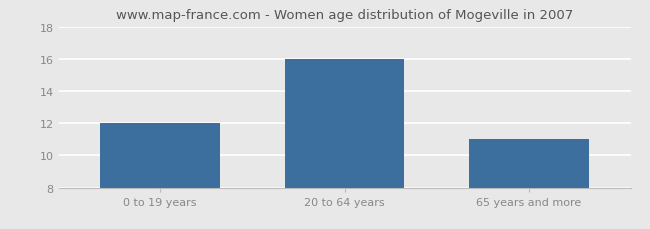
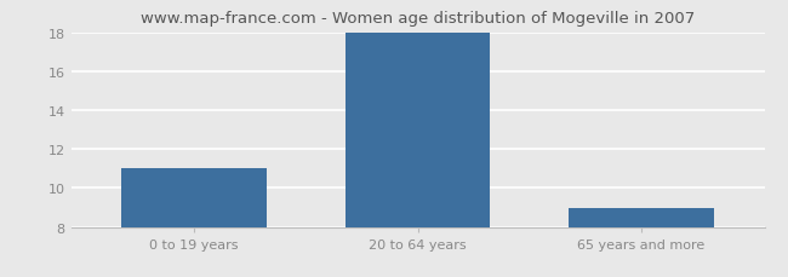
0 to 19 years: 12 -> 11
20 to 64 years: 16 -> 18
65 years and more: 11 -> 9
